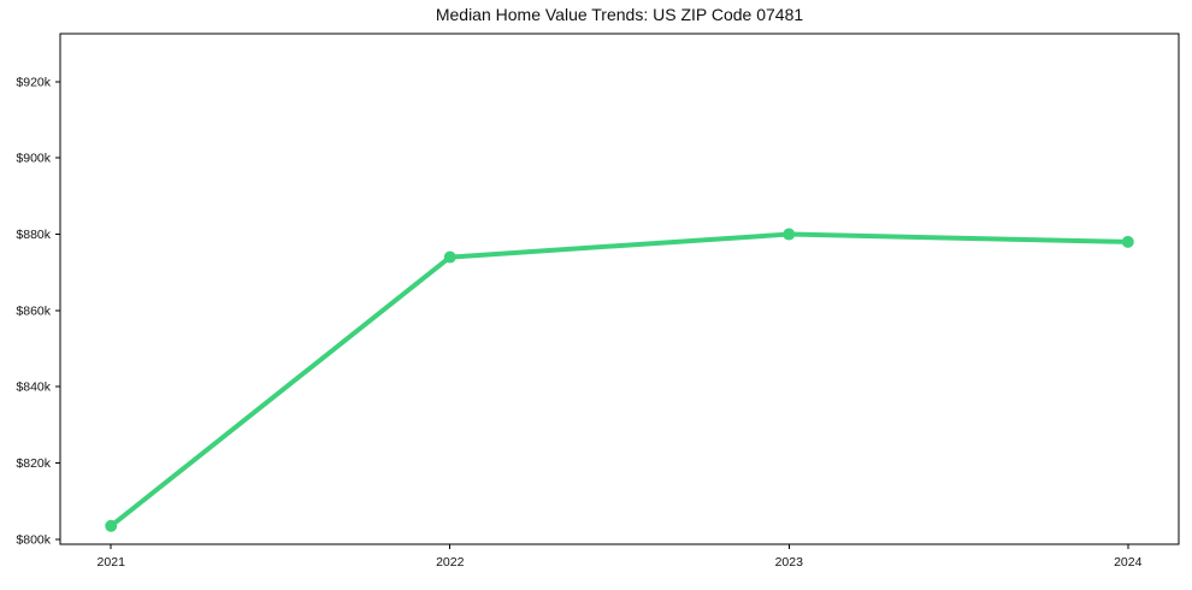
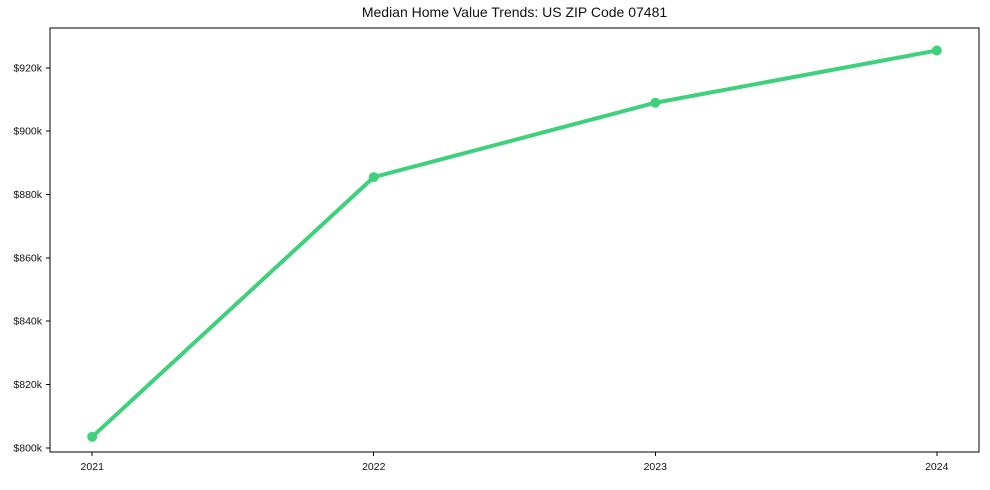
2022: $874k -> $886k
2023: $880k -> $909k
2024: $878k -> $926k
